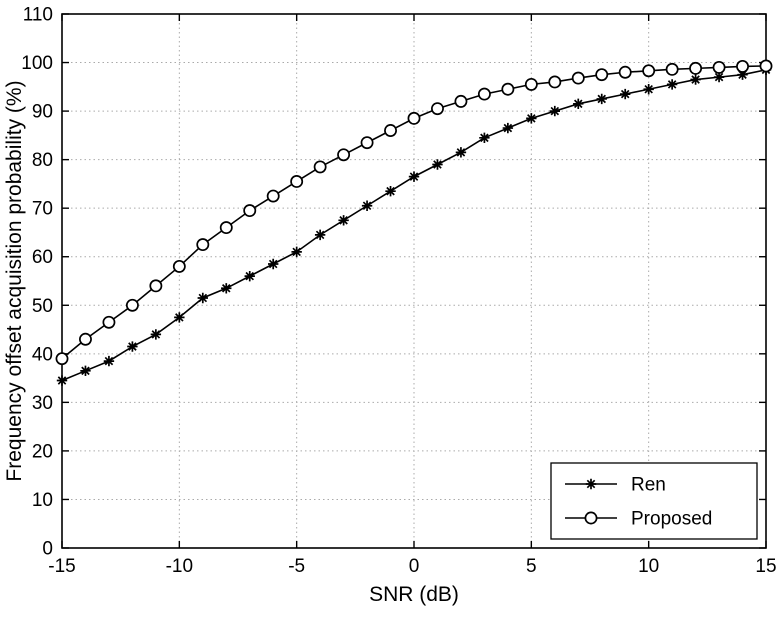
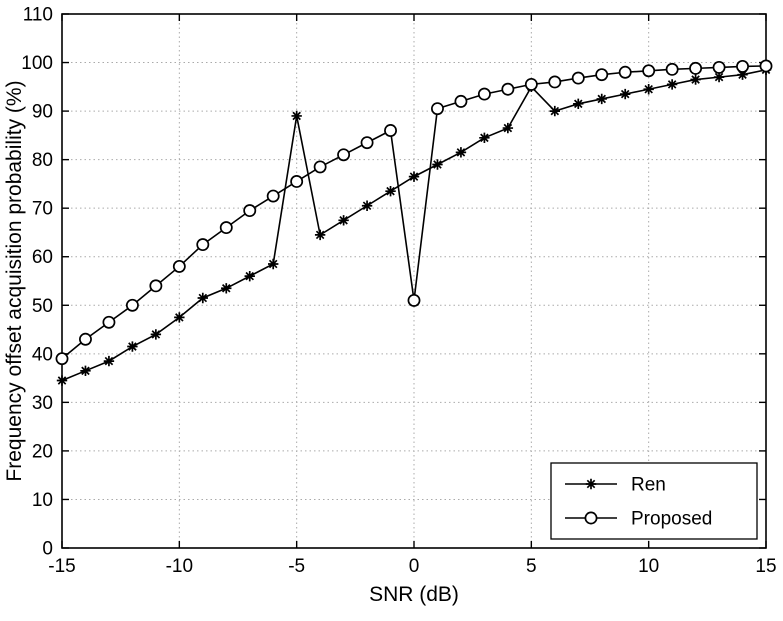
Ren/-5: 61 -> 89
Proposed/0: 88 -> 51
Ren/5: 88 -> 95
